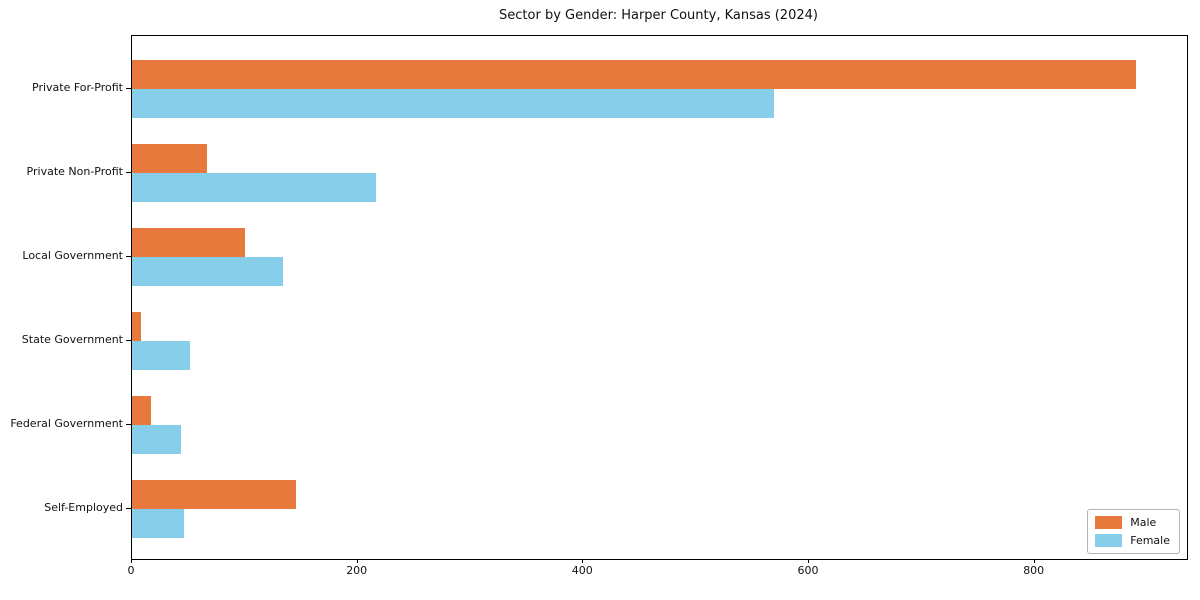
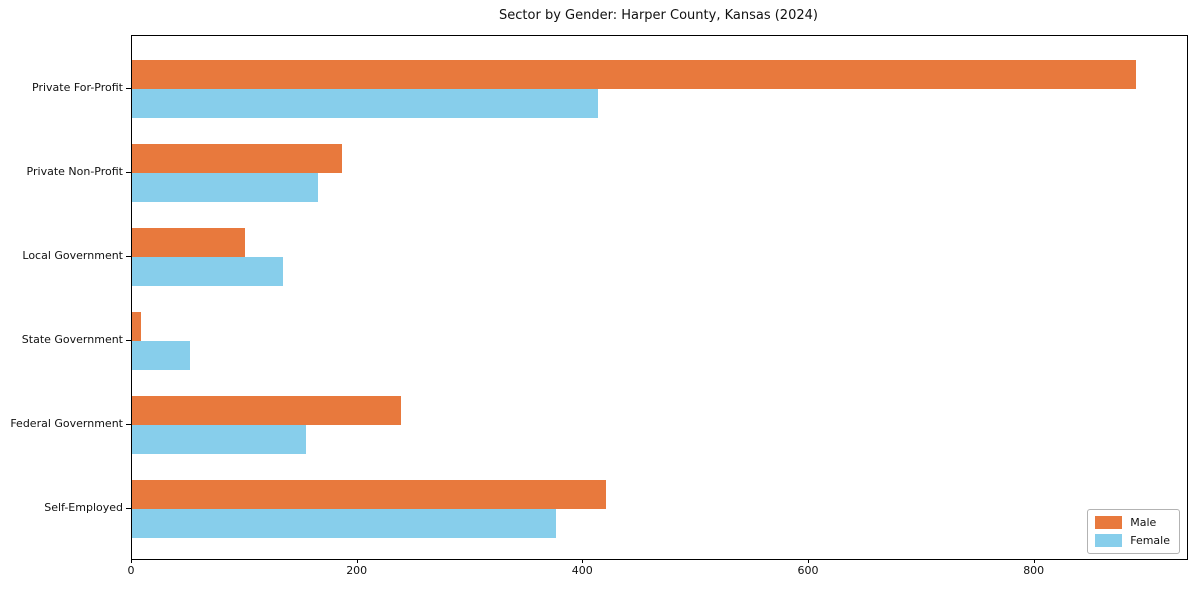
Female/Private For-Profit: 569 -> 413
Male/Private Non-Profit: 66 -> 186
Female/Private Non-Profit: 216 -> 165
Male/Federal Government: 17 -> 238
Female/Federal Government: 43 -> 154
Male/Self-Employed: 145 -> 420
Female/Self-Employed: 46 -> 376
